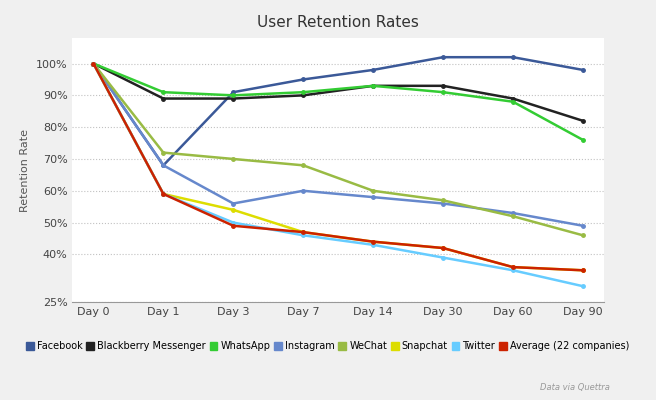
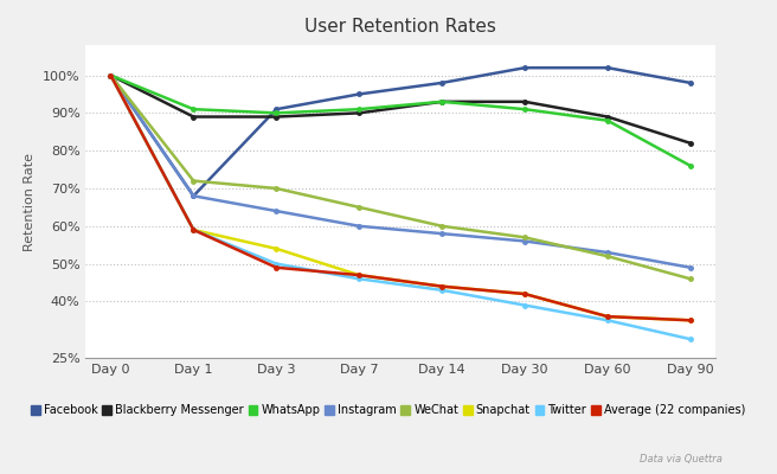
Instagram/Day 3: 56% -> 64%
WeChat/Day 7: 68% -> 65%
